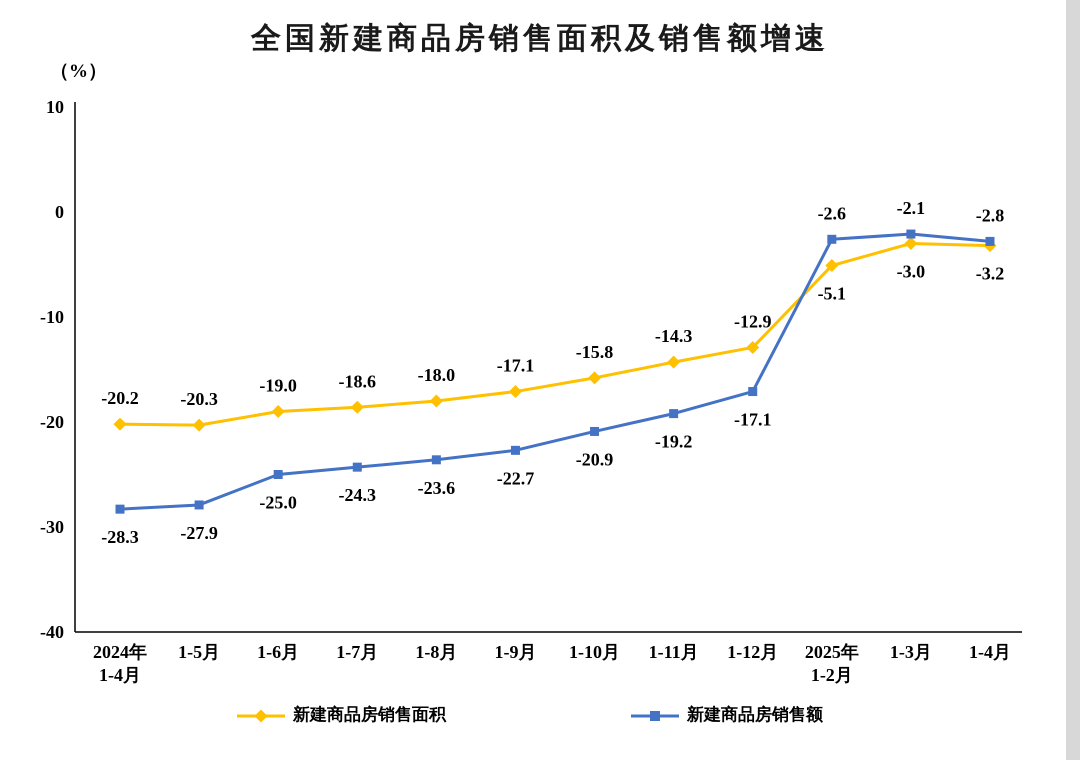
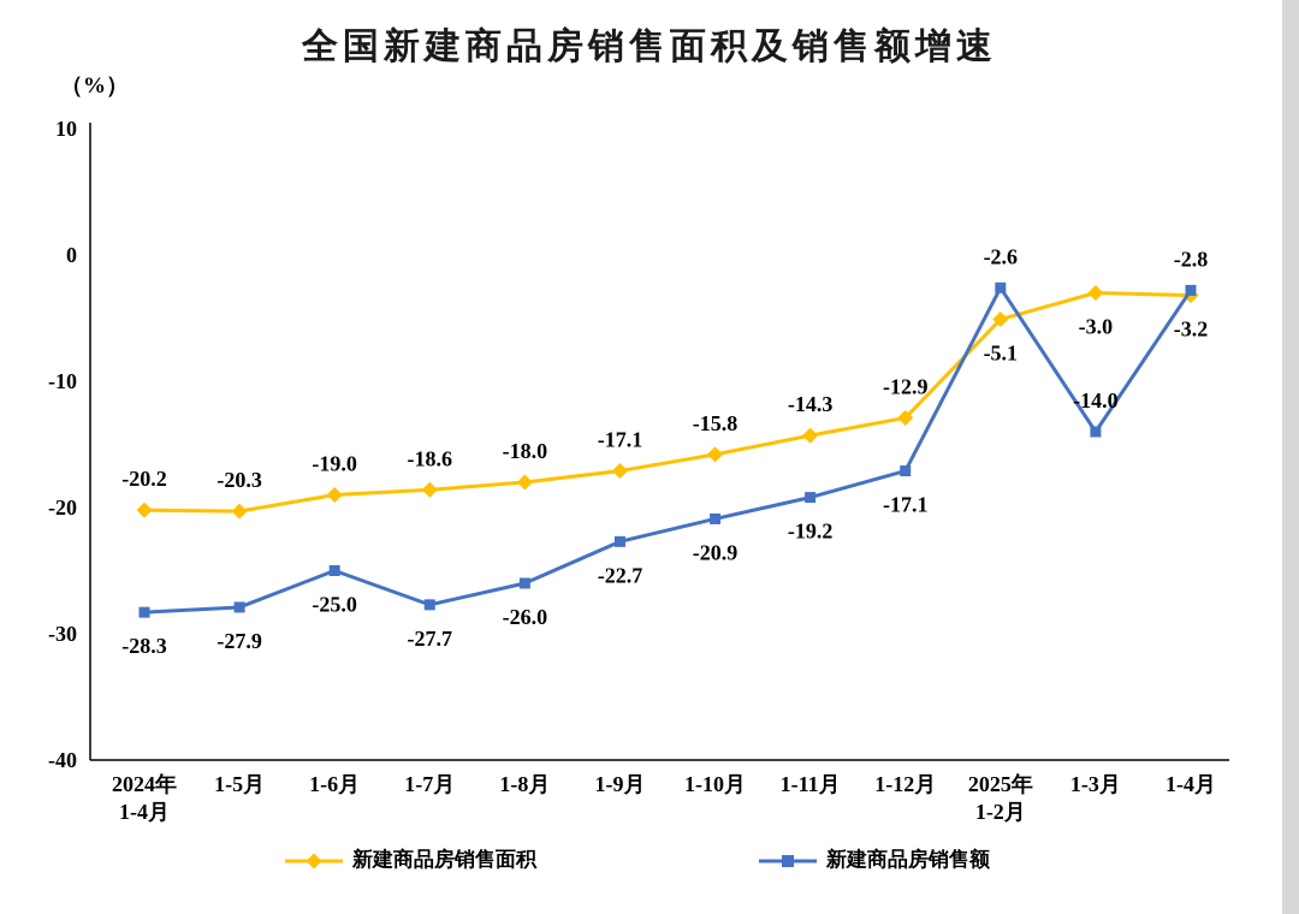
新建商品房销售额/1-7月: -24.3 -> -27.7
新建商品房销售额/1-8月: -23.6 -> -26.0
新建商品房销售额/1-3月: -2.1 -> -14.0
